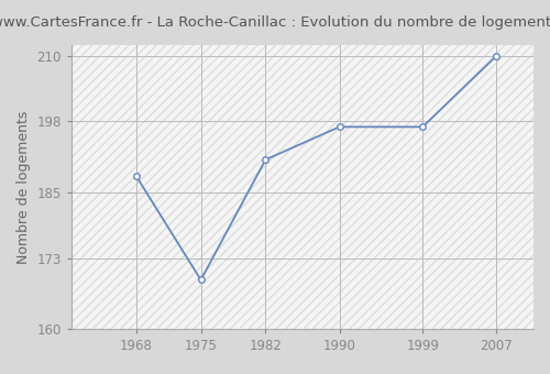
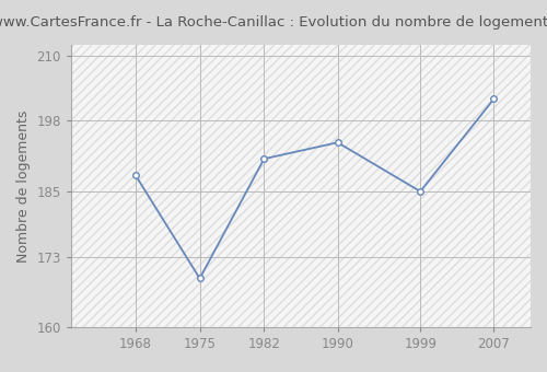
1990: 197 -> 194
1999: 197 -> 185
2007: 210 -> 202
